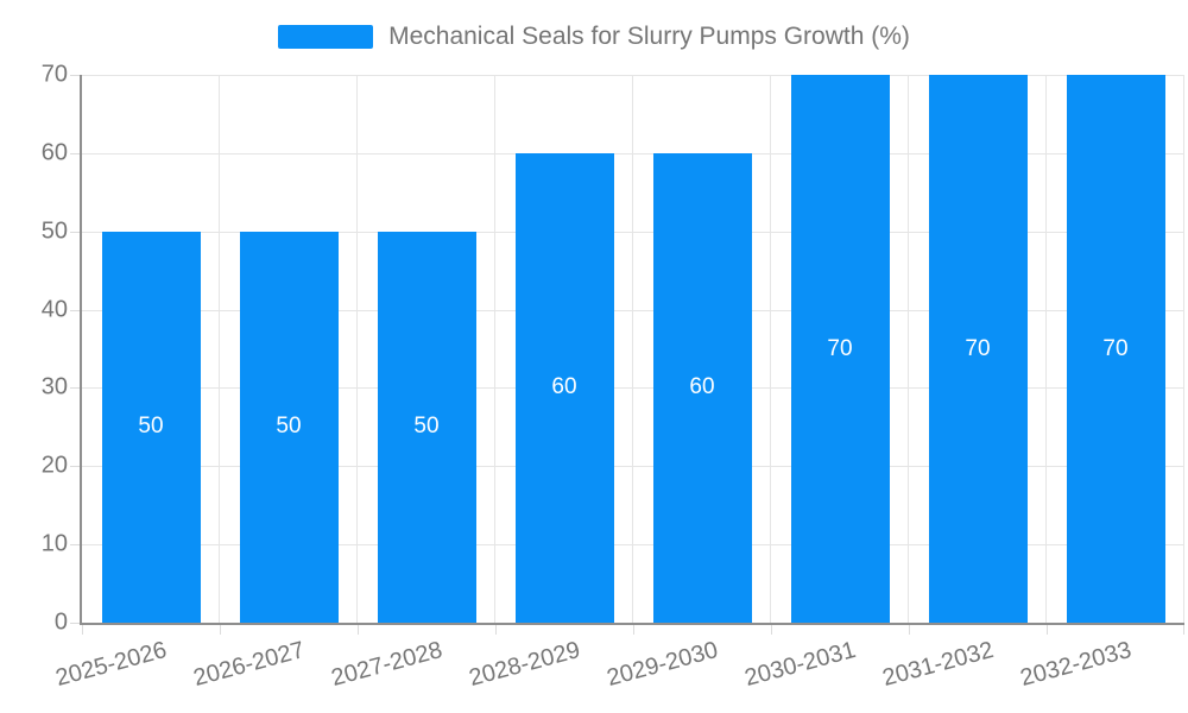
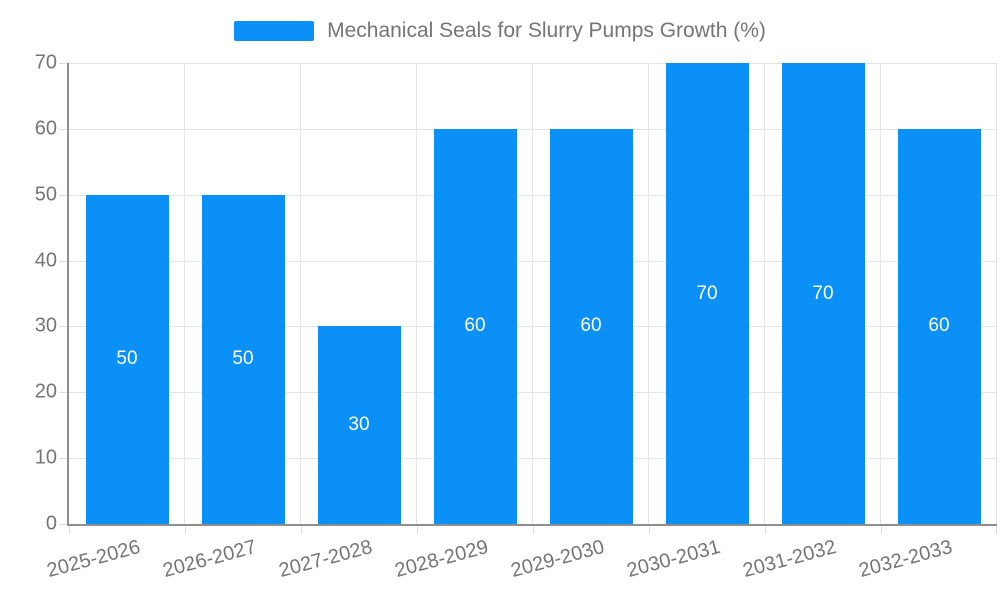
2027-2028: 50 -> 30
2032-2033: 70 -> 60
